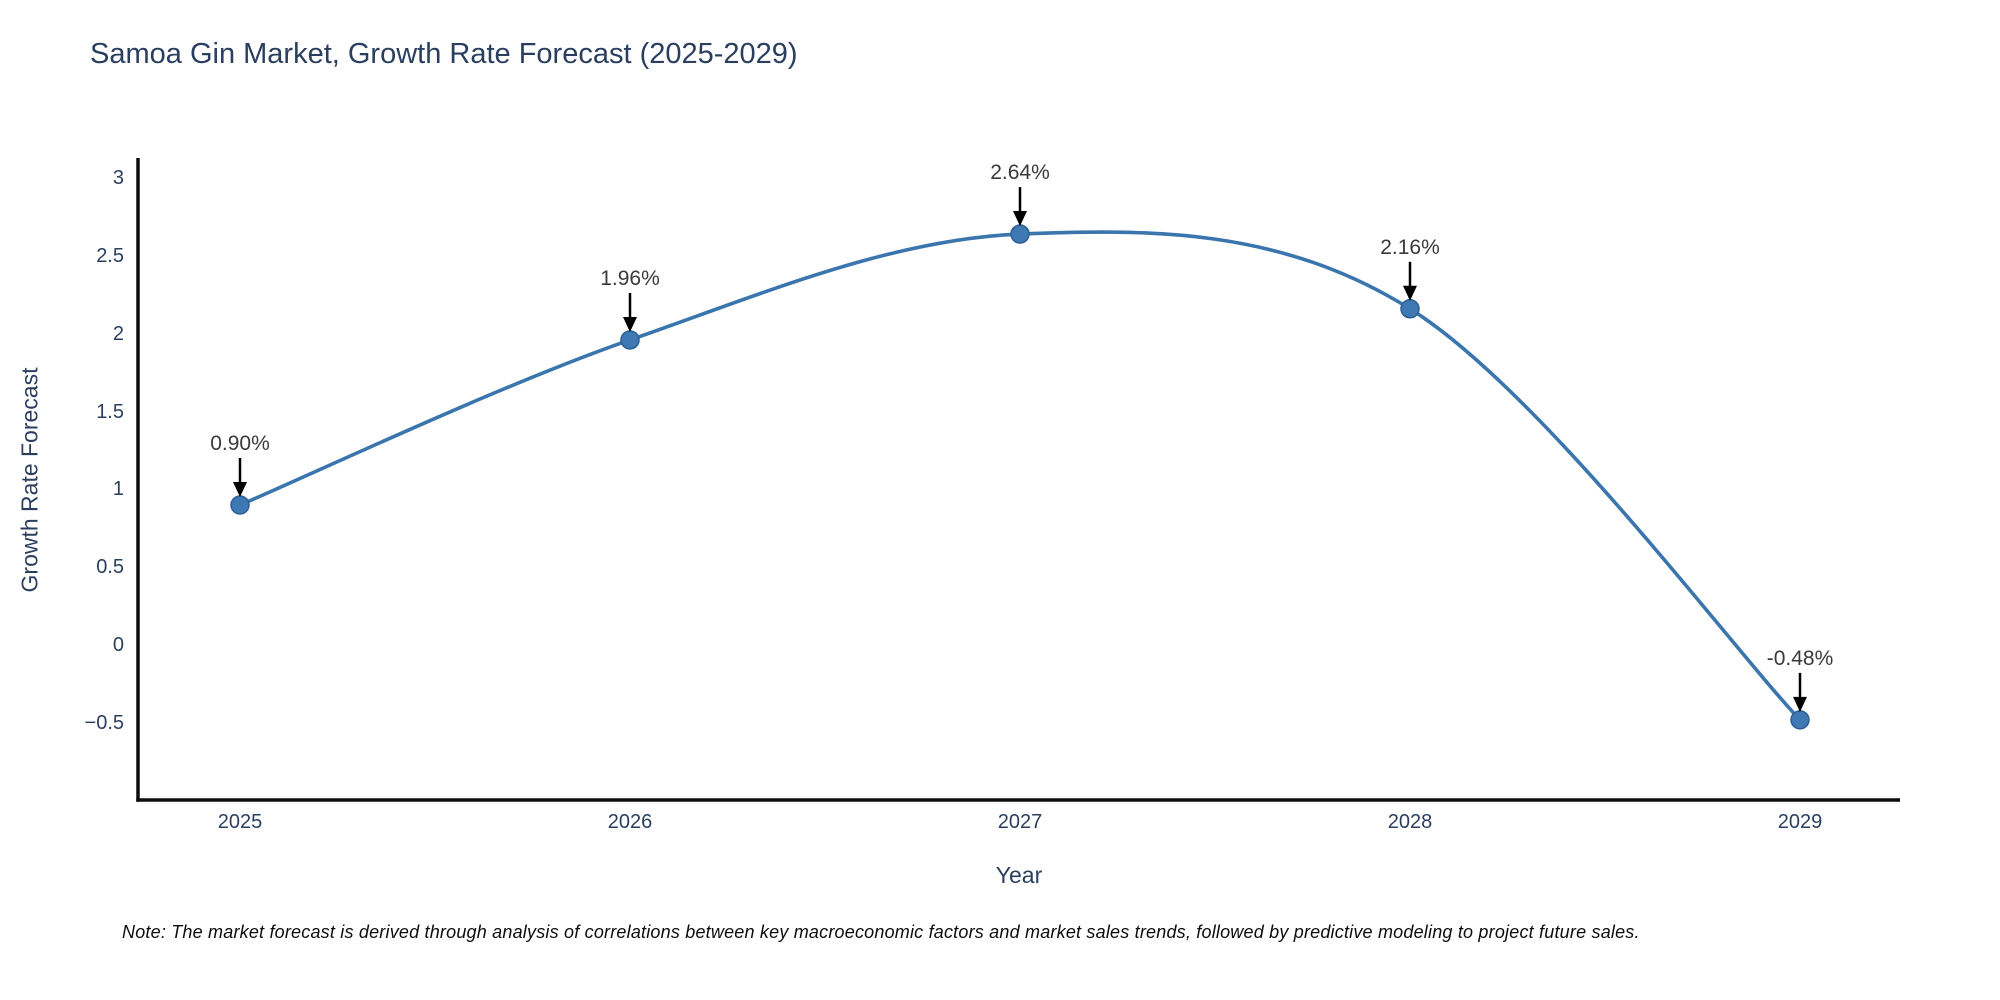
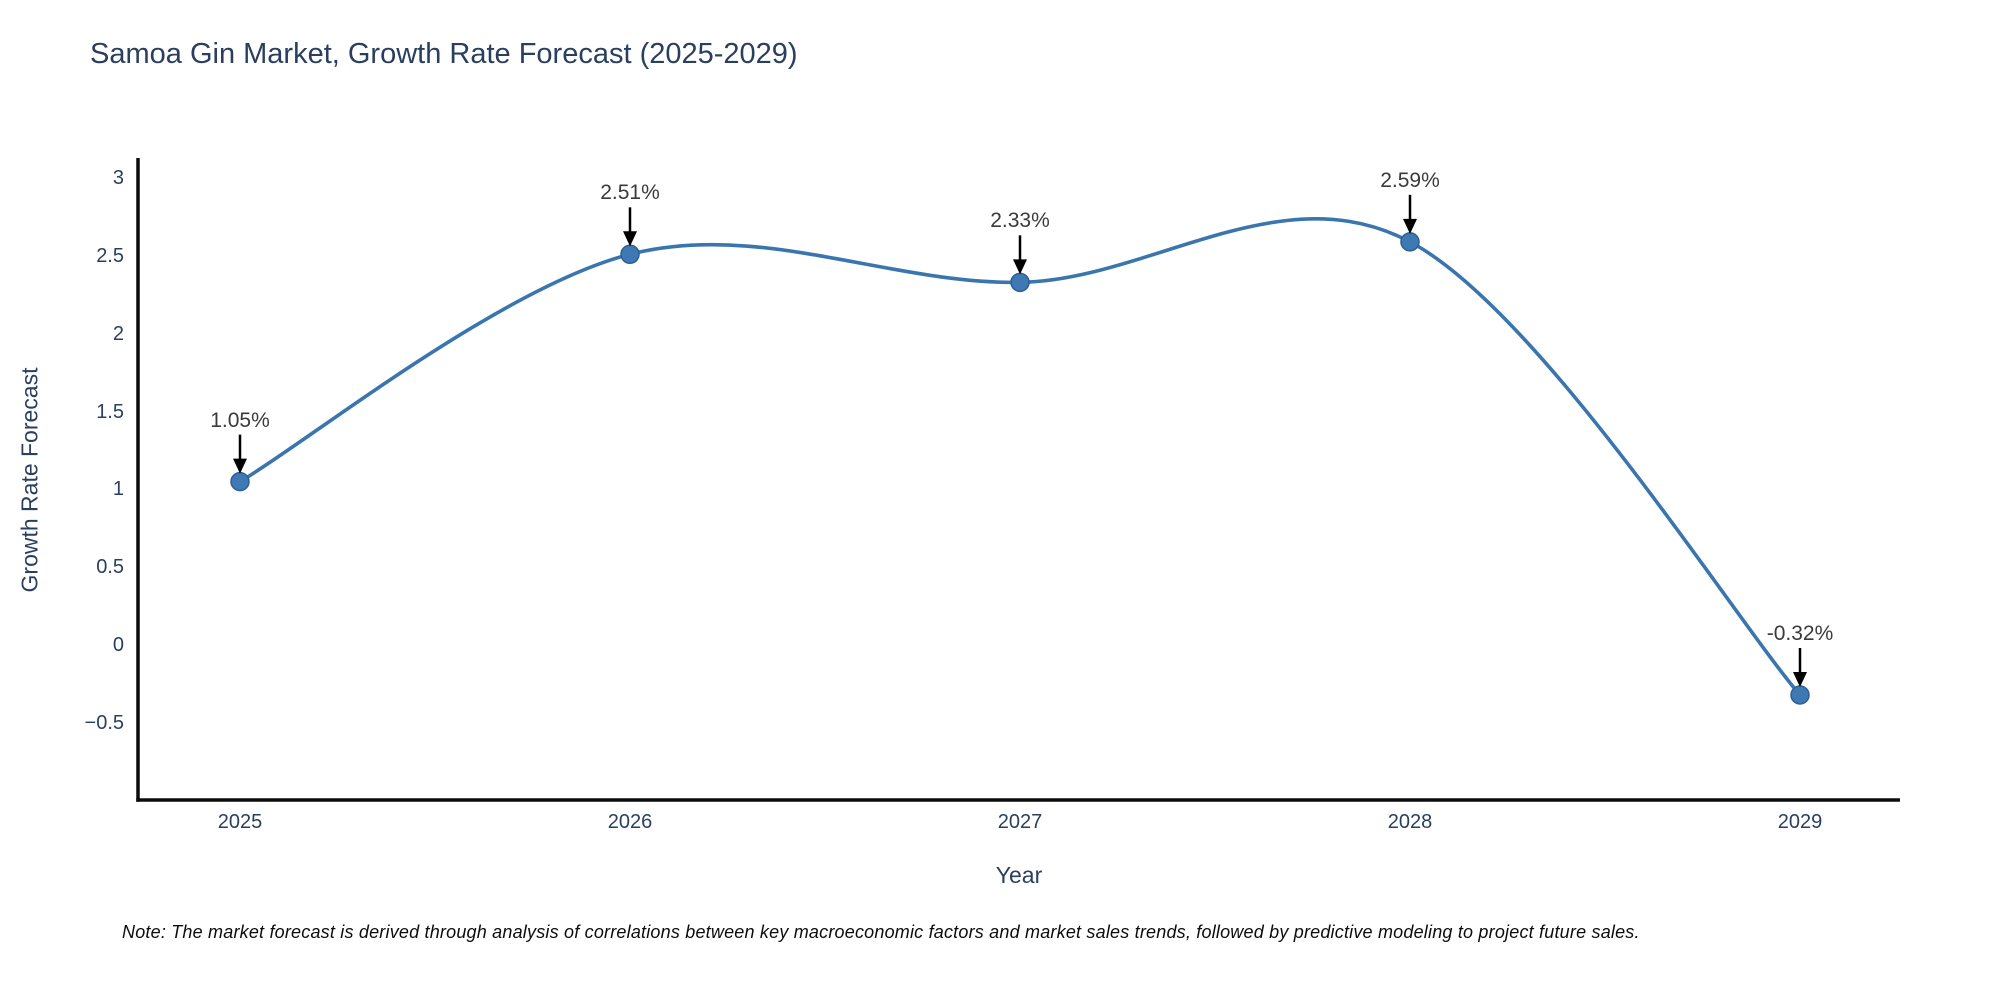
2025: 0.90% -> 1.05%
2026: 1.96% -> 2.51%
2027: 2.64% -> 2.33%
2028: 2.16% -> 2.59%
2029: -0.48% -> -0.32%
